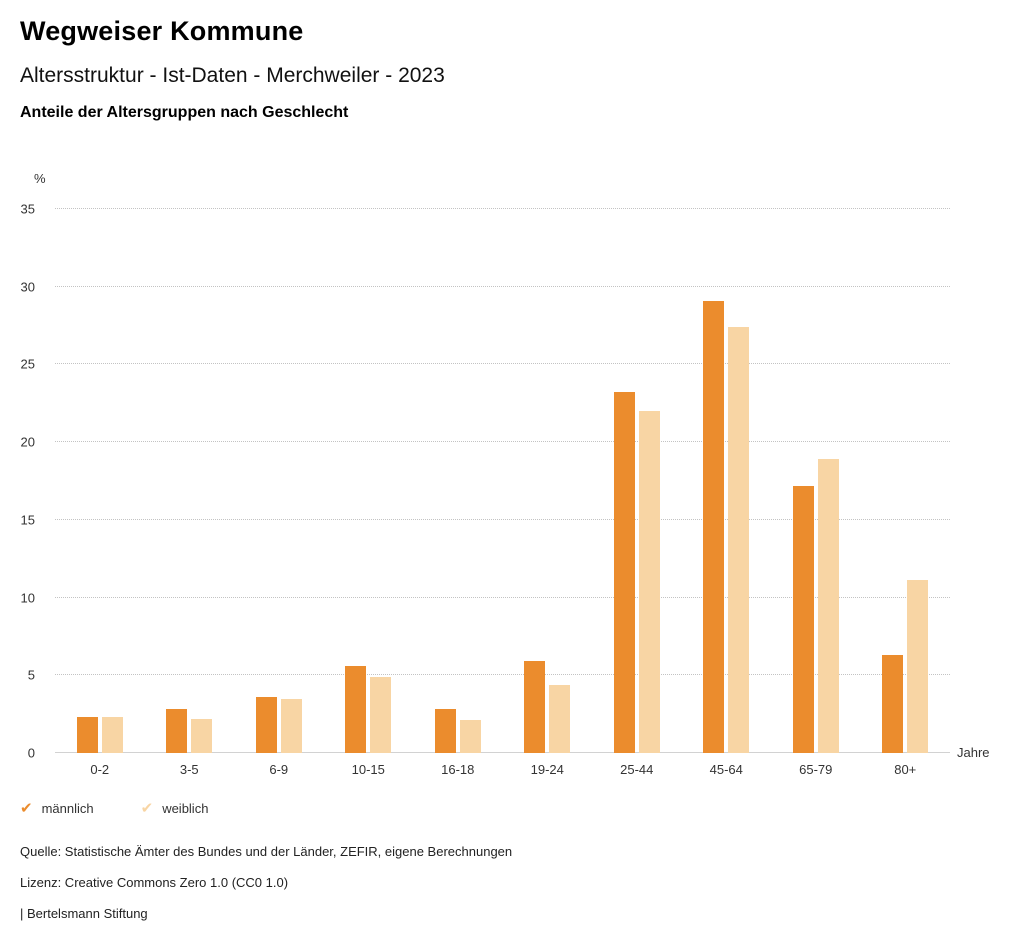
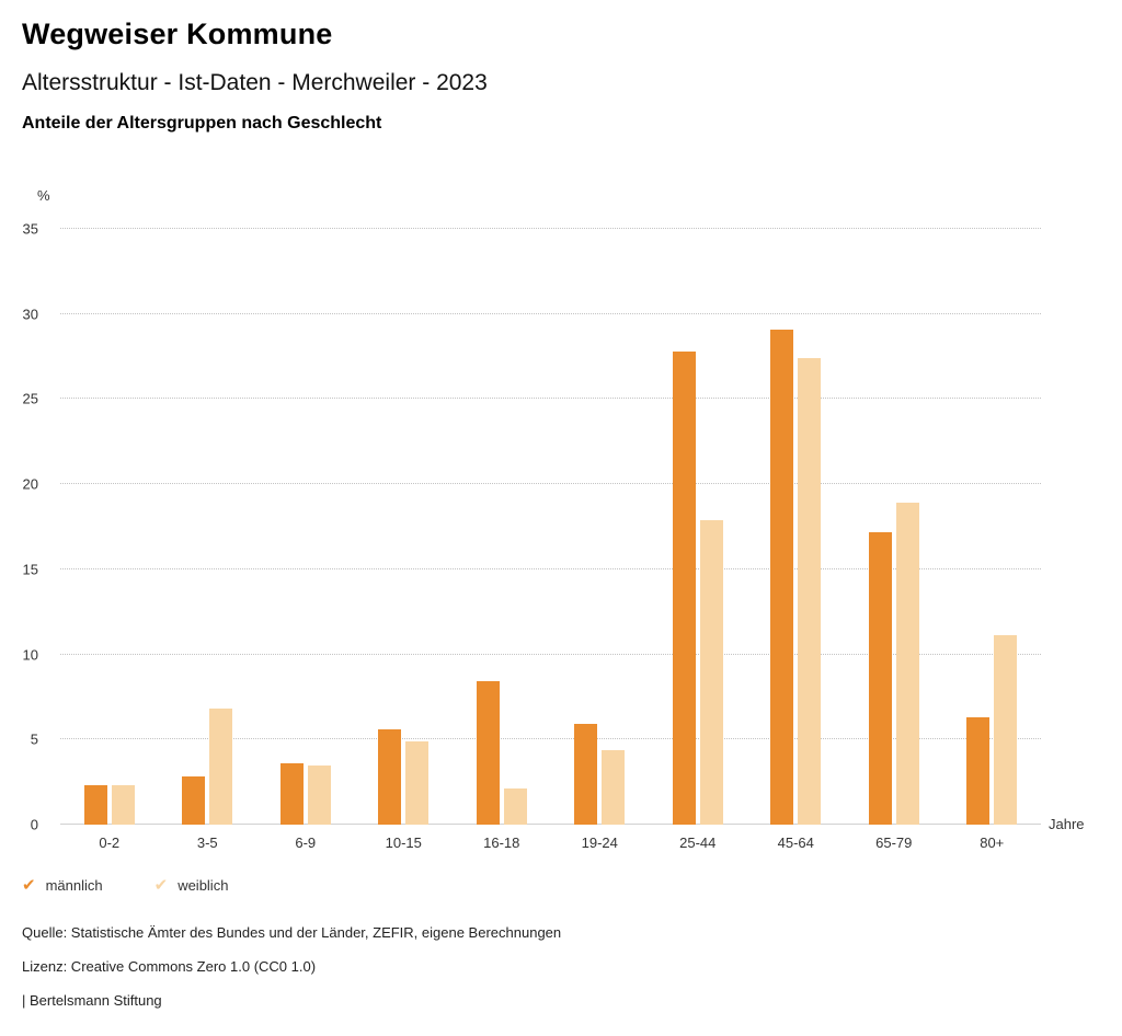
weiblich/3-5: 2.2 -> 6.8
männlich/16-18: 2.8 -> 8.4
männlich/25-44: 23.2 -> 27.8
weiblich/25-44: 22.0 -> 17.9
